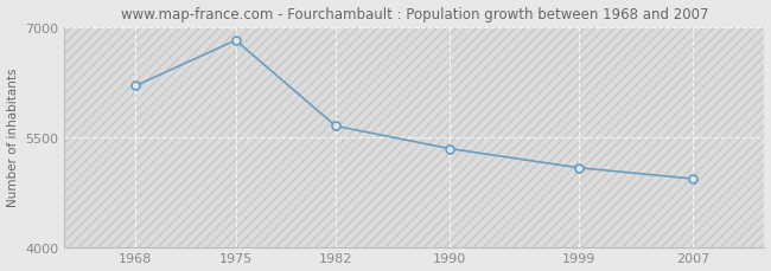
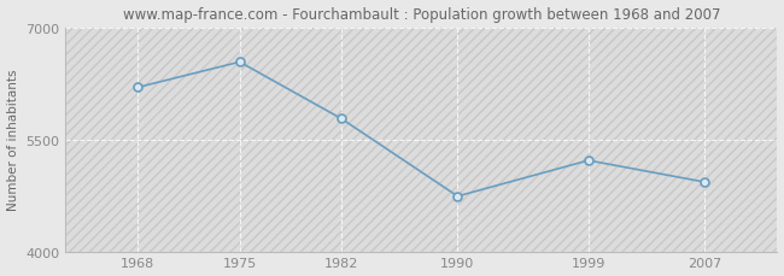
1975: 6820 -> 6540
1982: 5650 -> 5780
1990: 5340 -> 4740
1999: 5080 -> 5220
